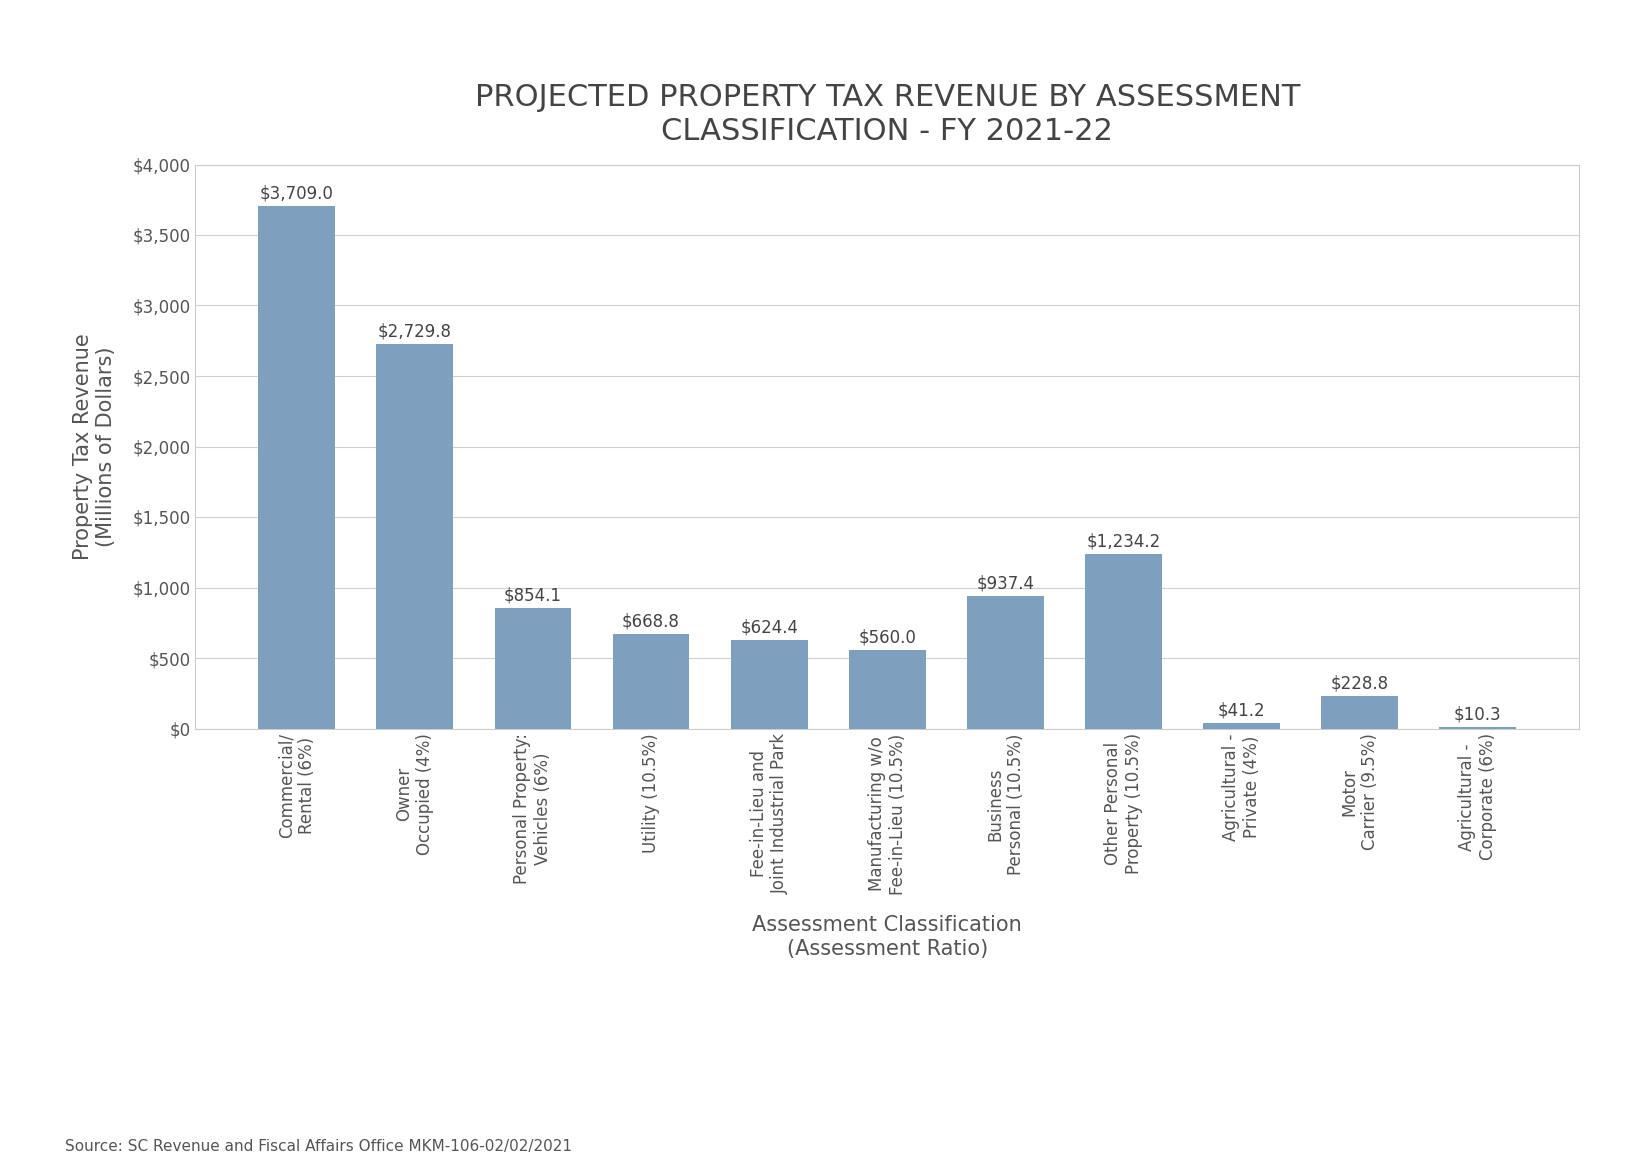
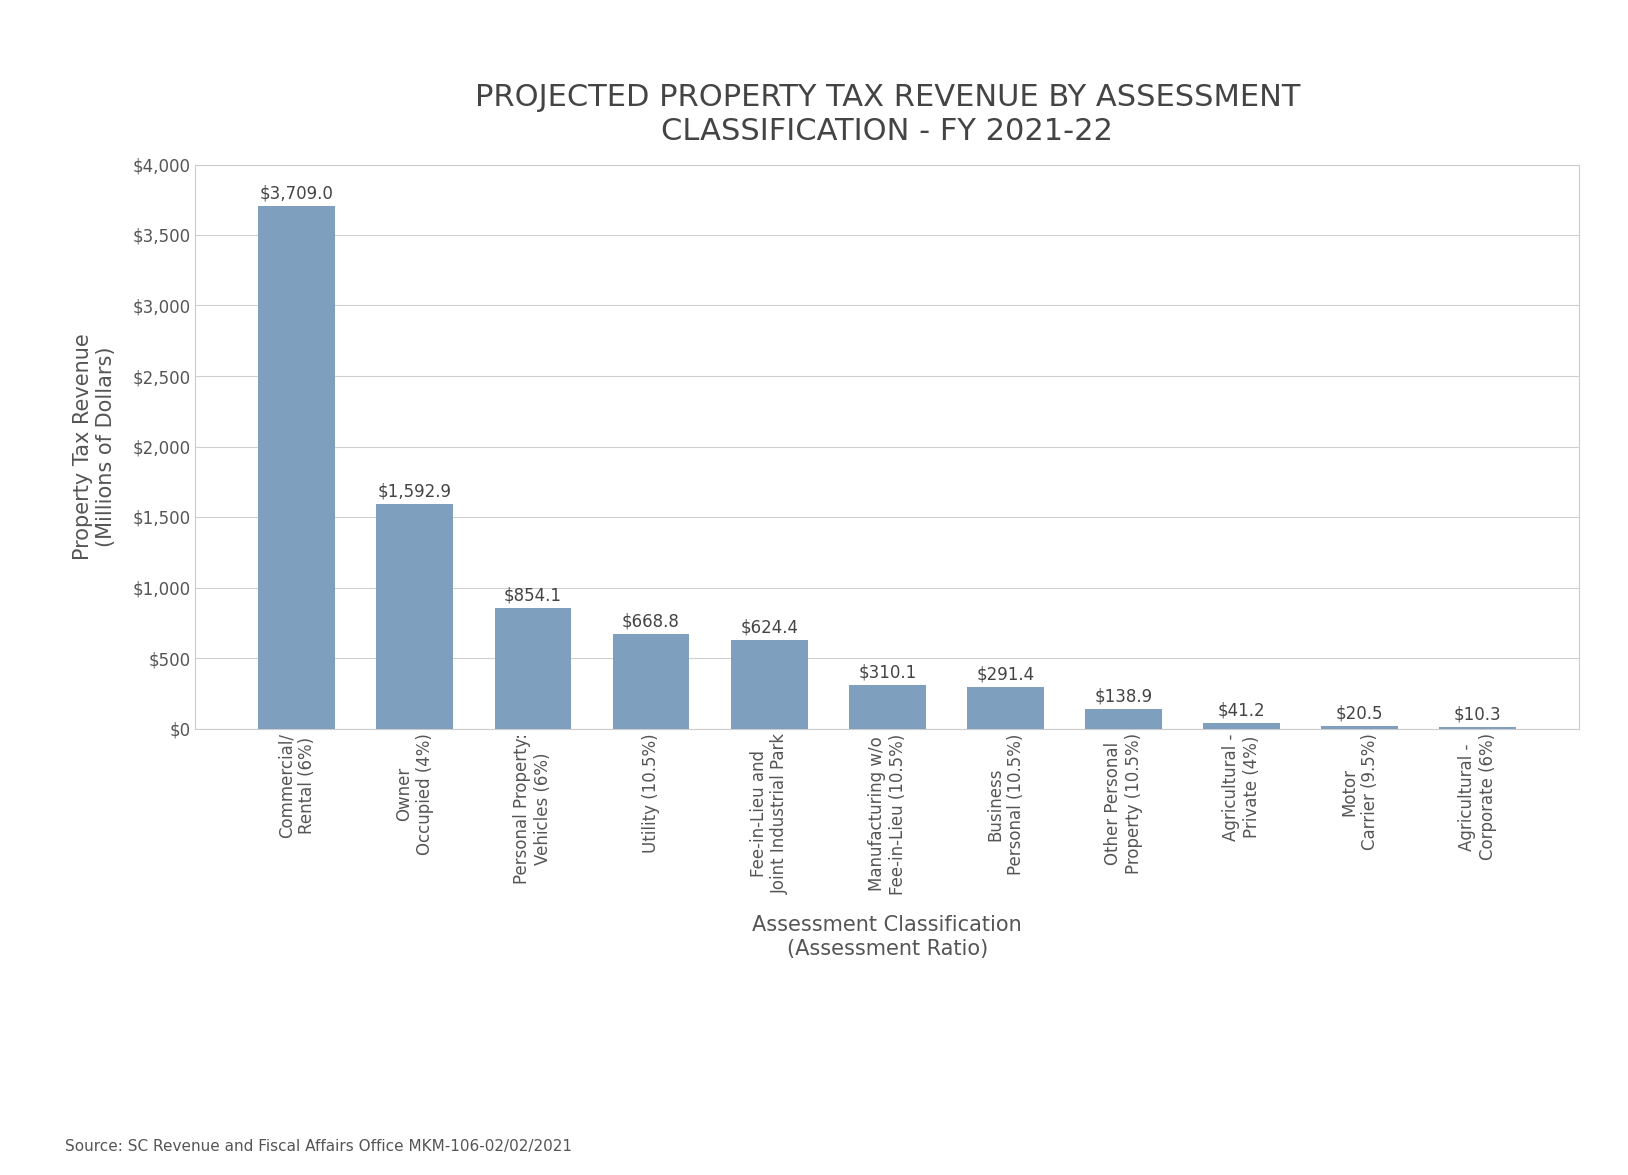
Owner Occupied (4%): $2,729.8 -> $1,592.9
Manufacturing w/o Fee-in-Lieu (10.5%): $560.0 -> $310.1
Business Personal (10.5%): $937.4 -> $291.4
Other Personal Property (10.5%): $1,234.2 -> $138.9
Motor Carrier (9.5%): $228.8 -> $20.5
